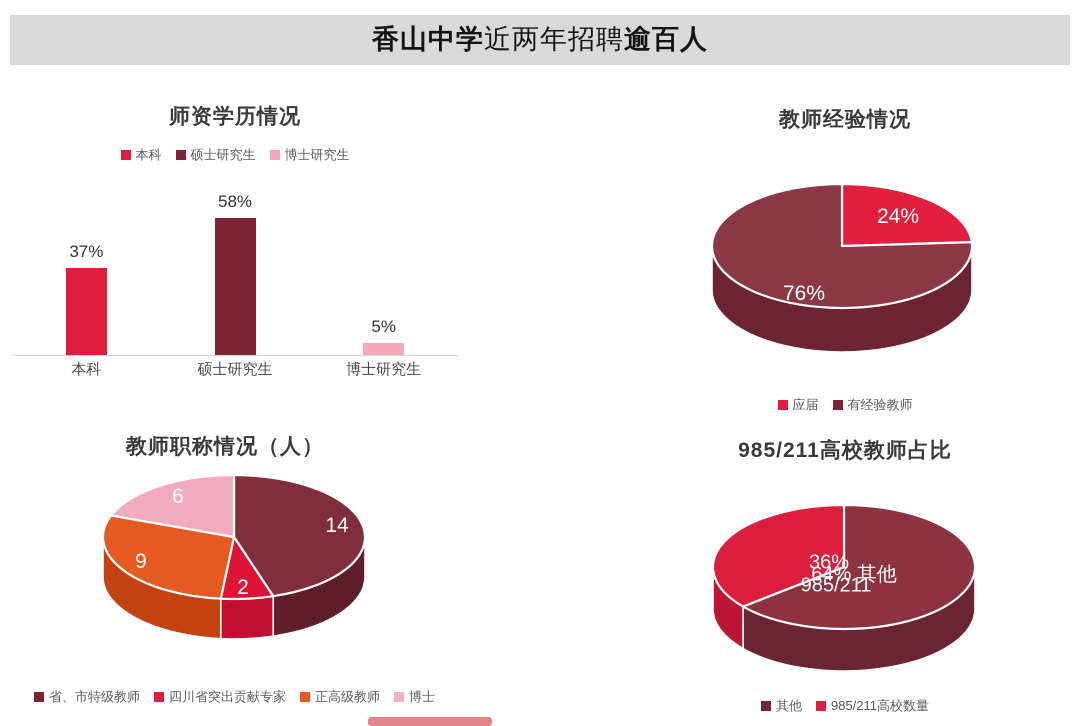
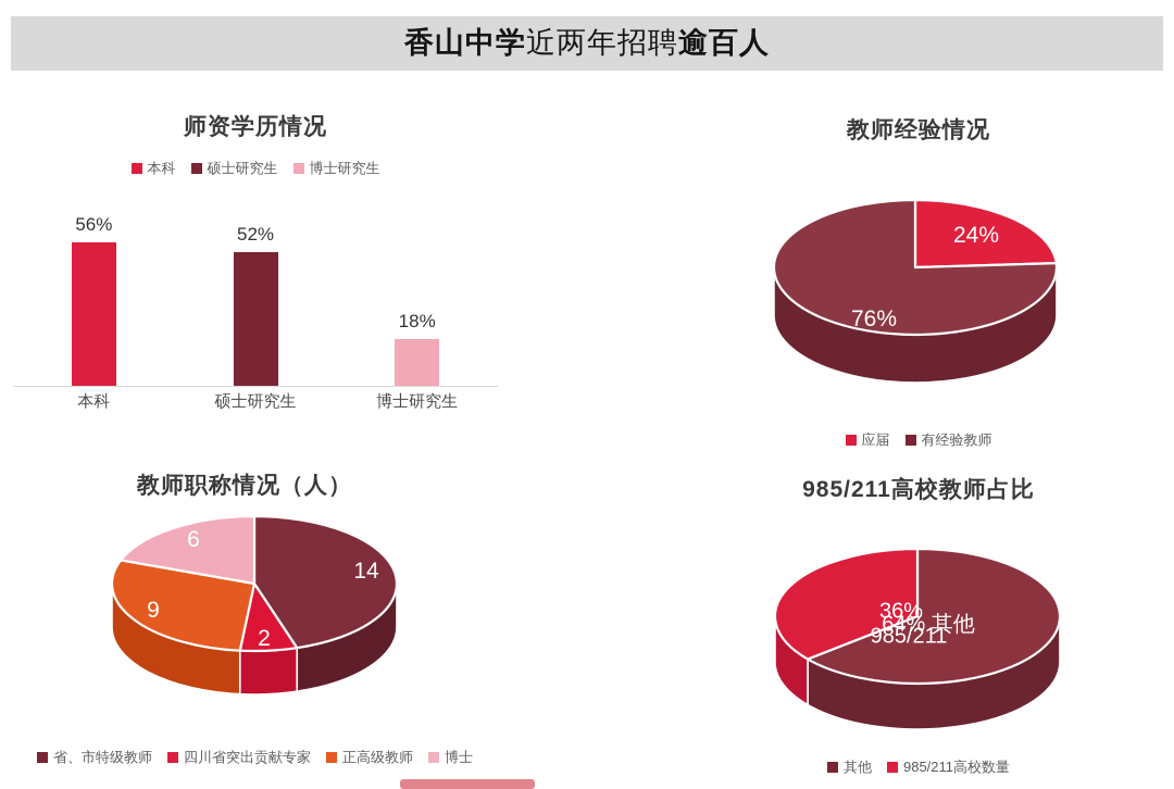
师资学历情况/本科: 37% -> 56%
师资学历情况/硕士研究生: 58% -> 52%
师资学历情况/博士研究生: 5% -> 18%
